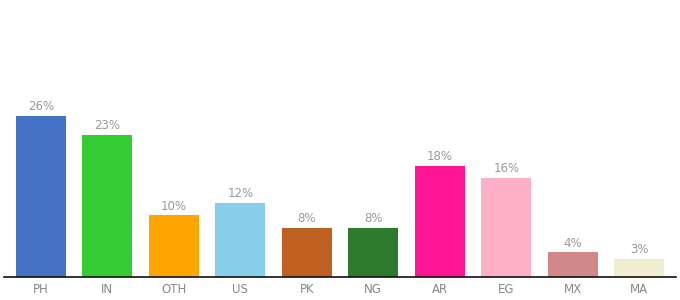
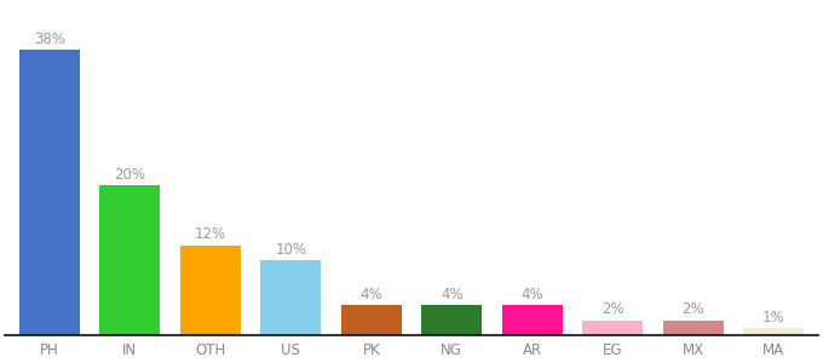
PH: 26% -> 38%
IN: 23% -> 20%
OTH: 10% -> 12%
US: 12% -> 10%
PK: 8% -> 4%
NG: 8% -> 4%
AR: 18% -> 4%
EG: 16% -> 2%
MX: 4% -> 2%
MA: 3% -> 1%
